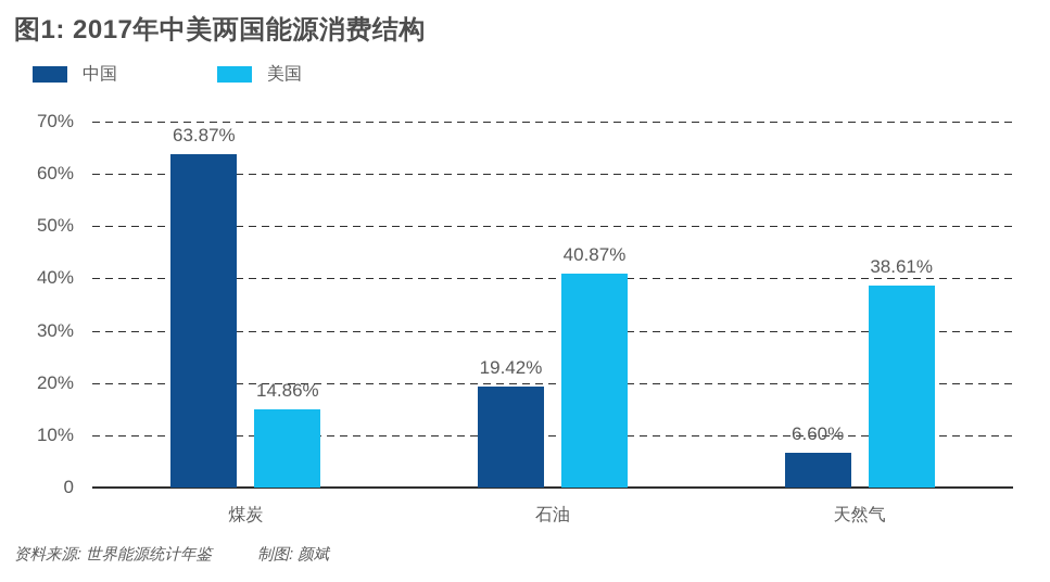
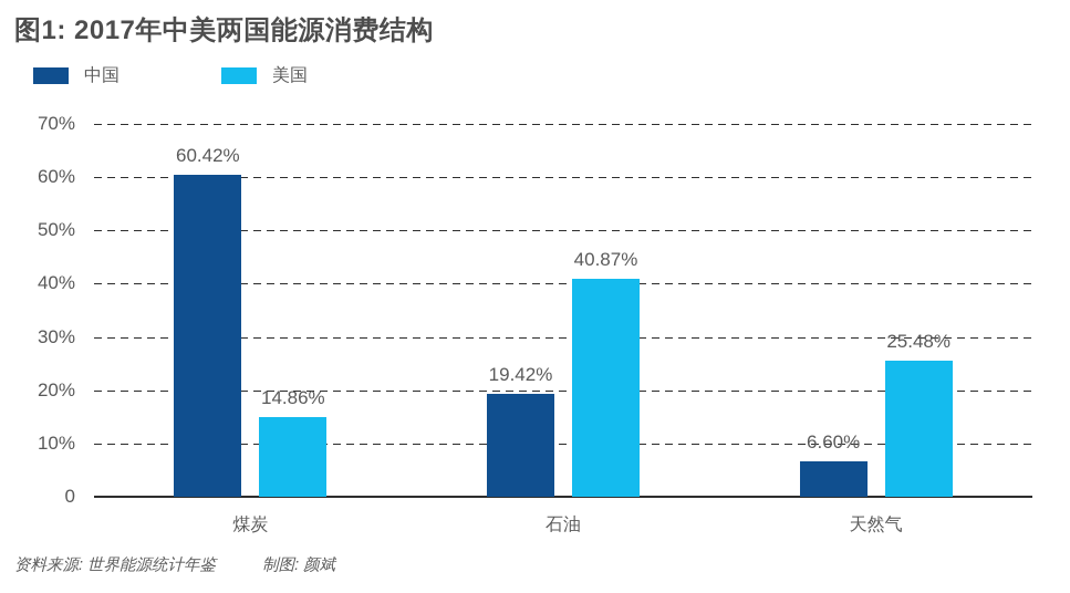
中国/煤炭: 63.87% -> 60.42%
美国/天然气: 38.61% -> 25.48%
